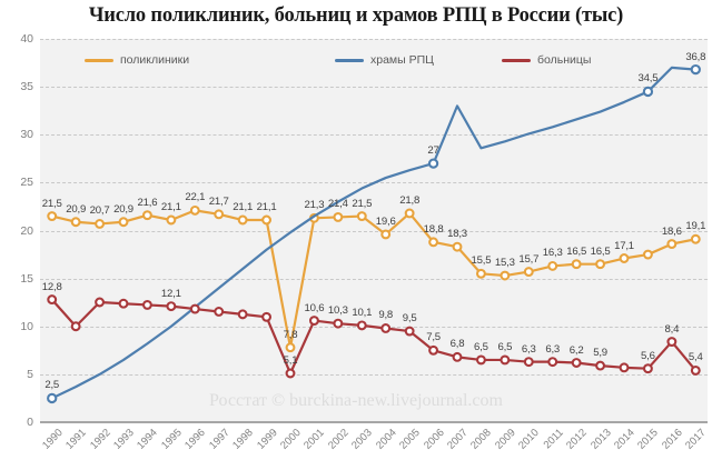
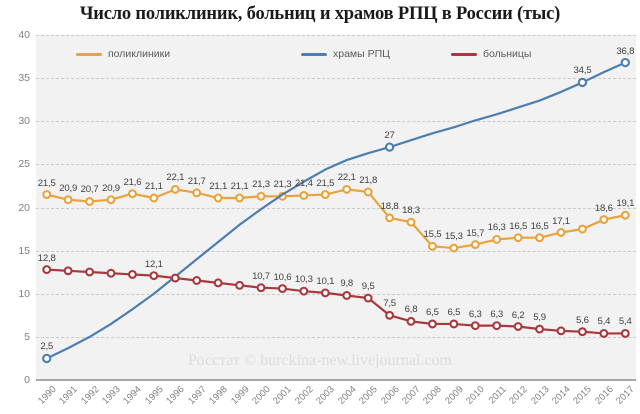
больницы/1991: 10 -> 13
поликлиники/2000: 7,8 -> 21,3
больницы/2000: 5,1 -> 10,7
поликлиники/2004: 19,6 -> 22,1
храмы РПЦ/2007: 33 -> 28
храмы РПЦ/2016: 37 -> 36
больницы/2016: 8,4 -> 5,4
